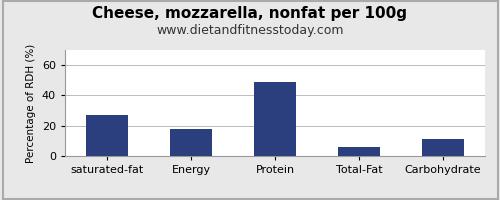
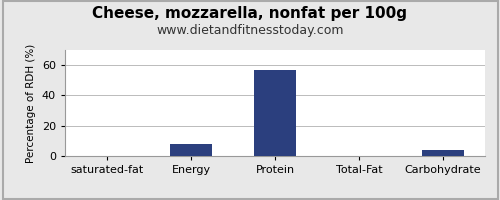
saturated-fat: 27 -> 0
Energy: 18 -> 8
Protein: 49 -> 57
Total-Fat: 6 -> 0
Carbohydrate: 11 -> 4
